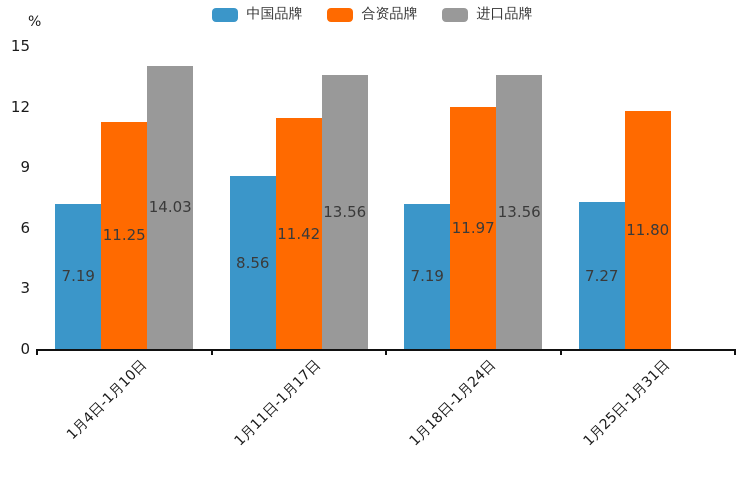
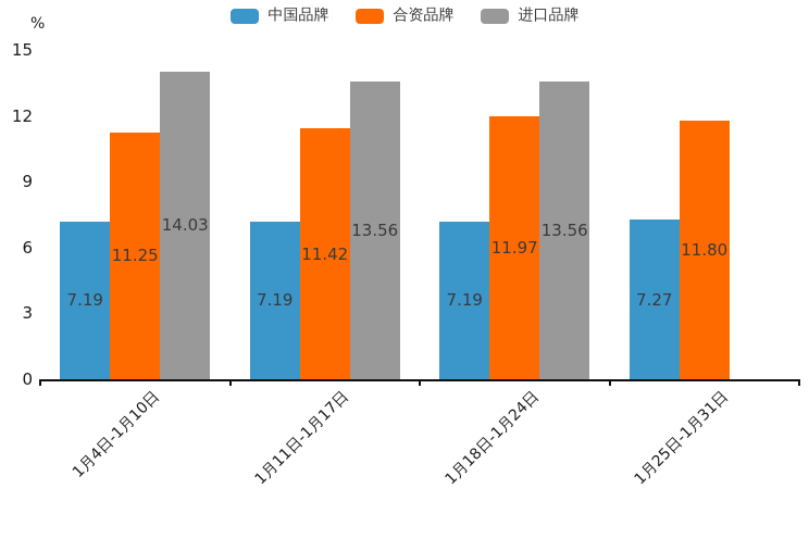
中国品牌/1月11日-1月17日: 8.56 -> 7.19
